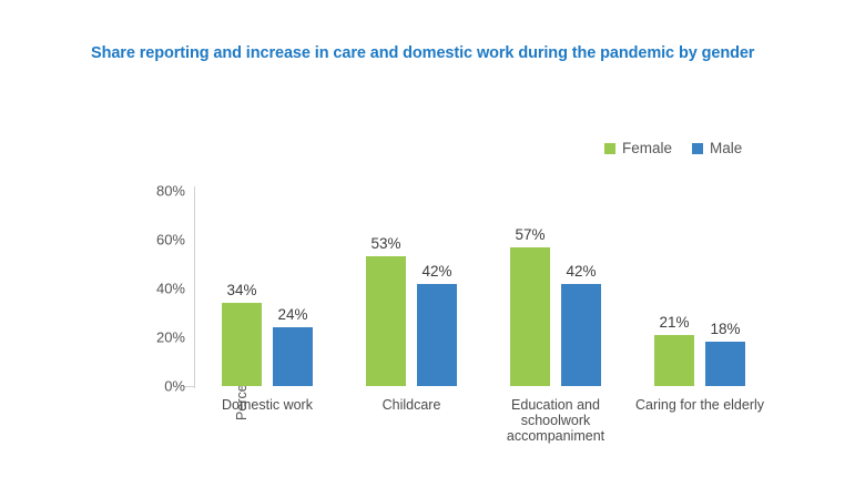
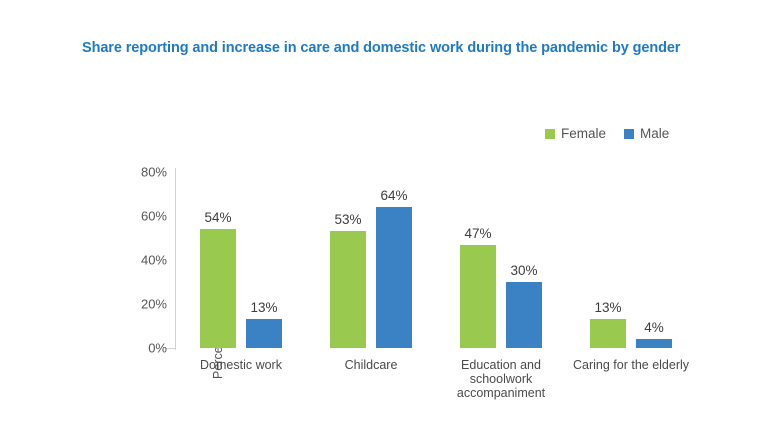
Female/Domestic work: 34% -> 54%
Male/Domestic work: 24% -> 13%
Male/Childcare: 42% -> 64%
Female/Education and schoolwork accompaniment: 57% -> 47%
Male/Education and schoolwork accompaniment: 42% -> 30%
Female/Caring for the elderly: 21% -> 13%
Male/Caring for the elderly: 18% -> 4%
